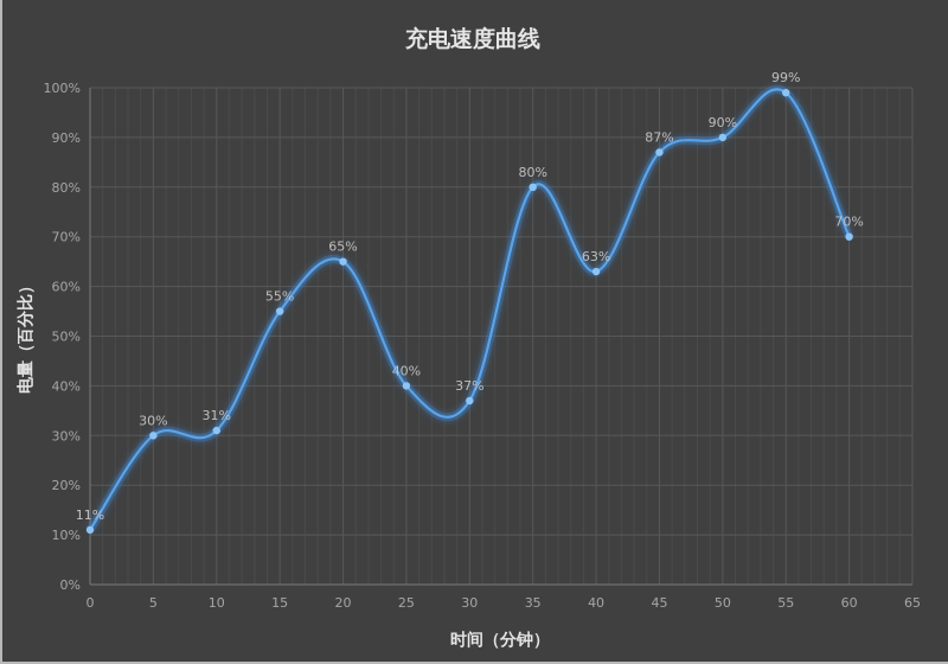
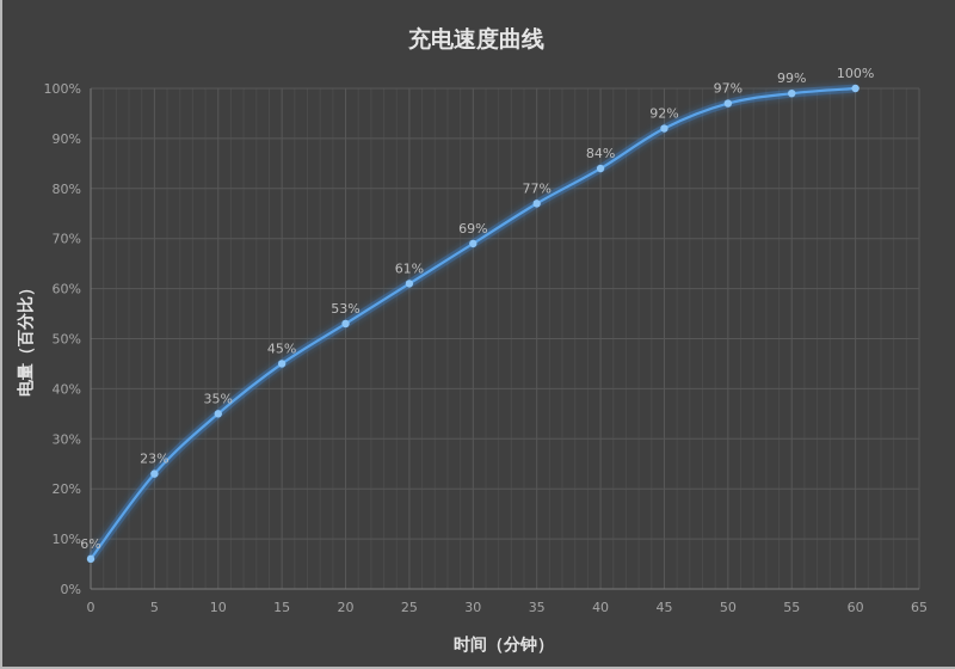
0: 11% -> 6%
5: 30% -> 23%
10: 31% -> 35%
15: 55% -> 45%
20: 65% -> 53%
25: 40% -> 61%
30: 37% -> 69%
35: 80% -> 77%
40: 63% -> 84%
45: 87% -> 92%
50: 90% -> 97%
60: 70% -> 100%
